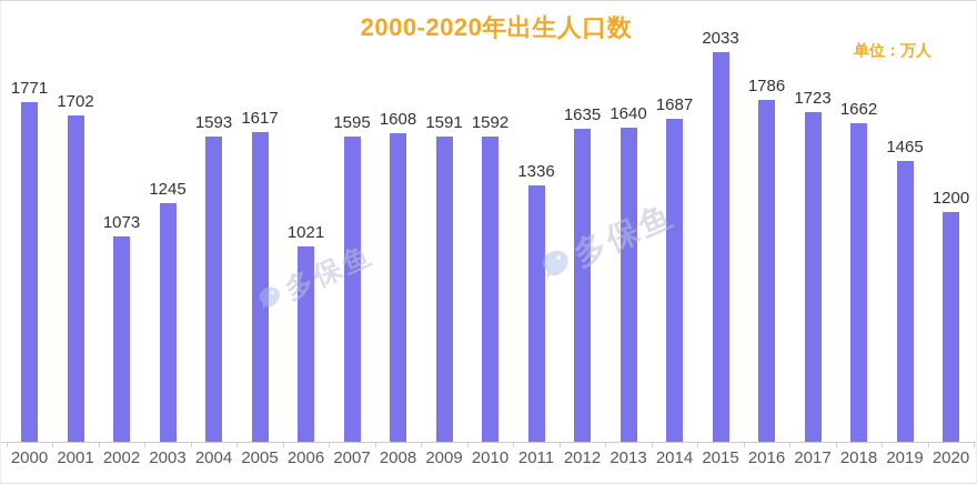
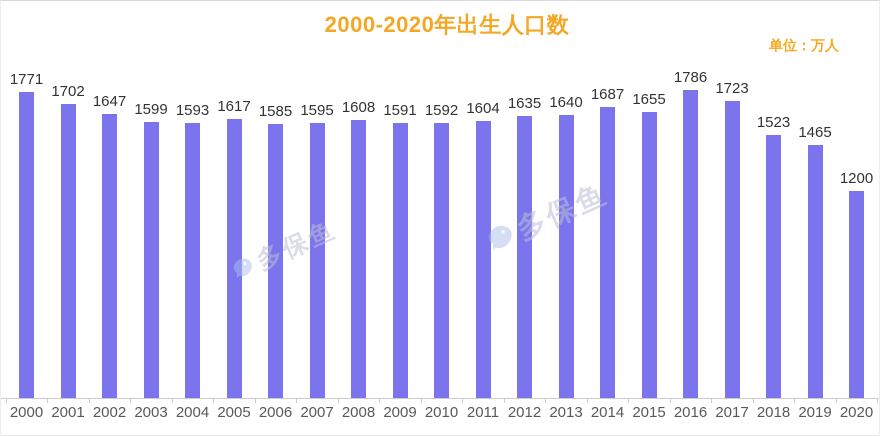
2002: 1073 -> 1647
2003: 1245 -> 1599
2006: 1021 -> 1585
2011: 1336 -> 1604
2015: 2033 -> 1655
2018: 1662 -> 1523
